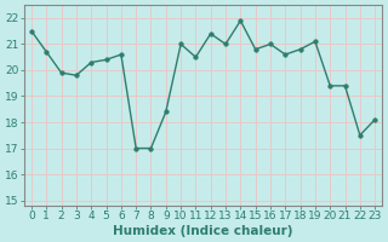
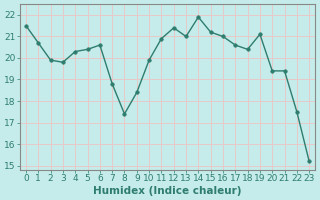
7: 17.0 -> 18.8
8: 17.0 -> 17.4
10: 21.0 -> 19.9
11: 20.5 -> 20.9
15: 20.8 -> 21.2
18: 20.8 -> 20.4
23: 18.1 -> 15.2
